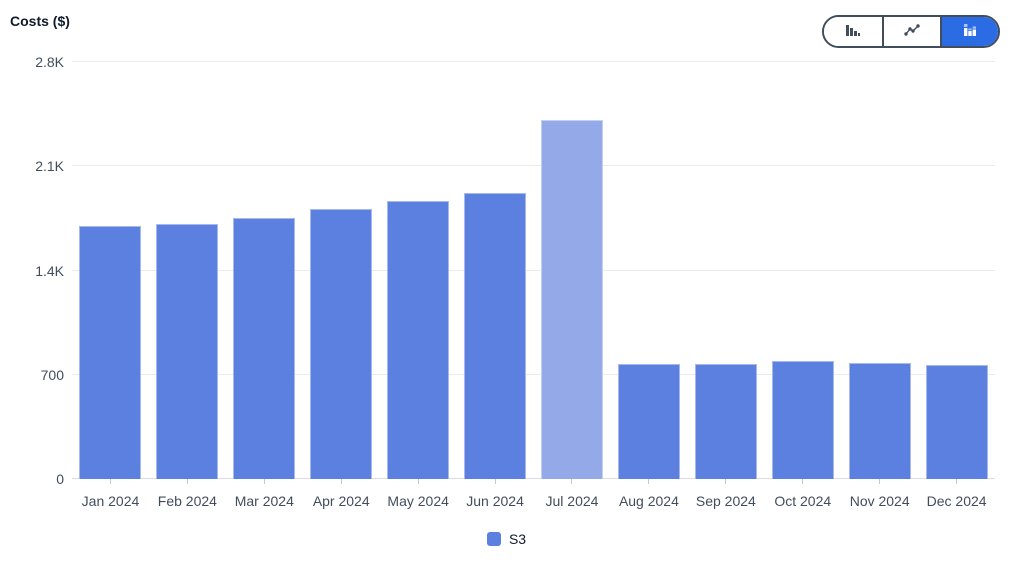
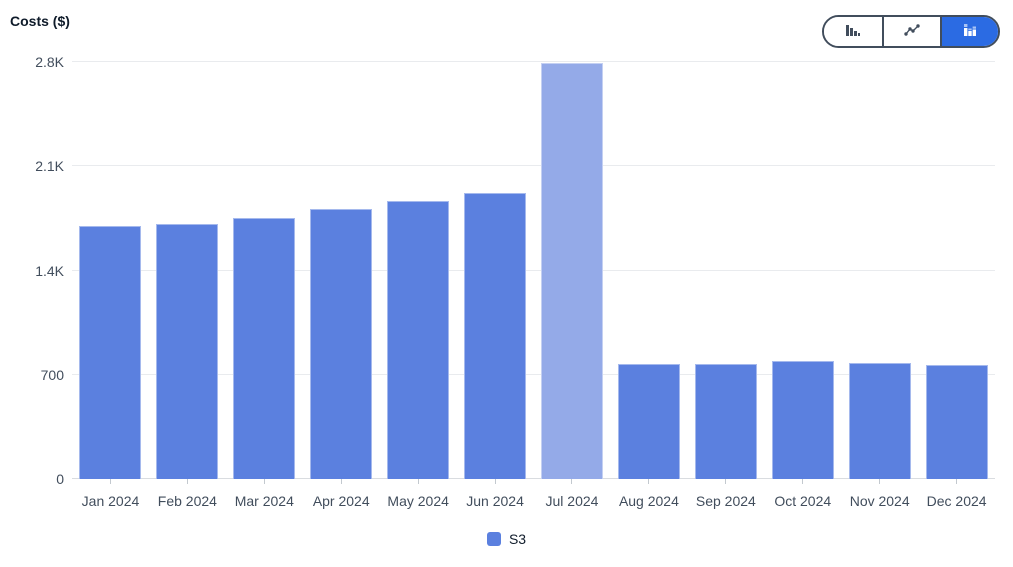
Jul 2024: 2.41K -> 2.80K
